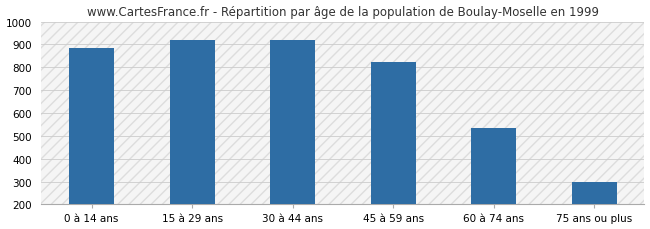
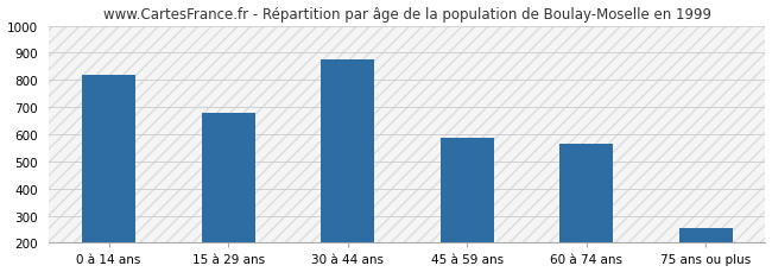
0 à 14 ans: 882 -> 820
15 à 29 ans: 921 -> 680
30 à 44 ans: 918 -> 875
45 à 59 ans: 825 -> 585
60 à 74 ans: 536 -> 565
75 ans ou plus: 297 -> 255
